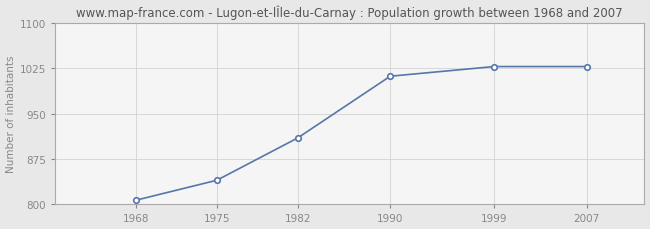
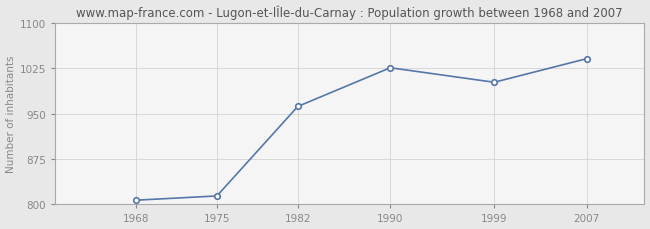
1975: 840 -> 814
1982: 910 -> 962
1990: 1012 -> 1026
1999: 1028 -> 1002
2007: 1028 -> 1041
